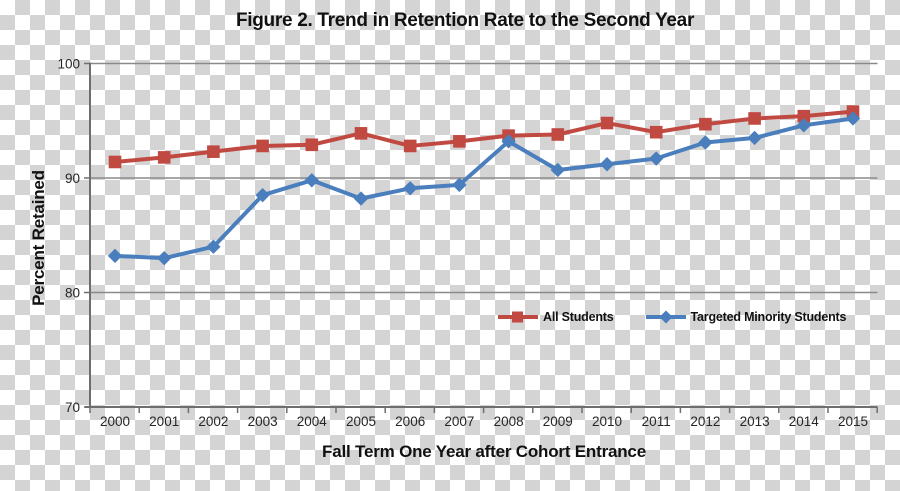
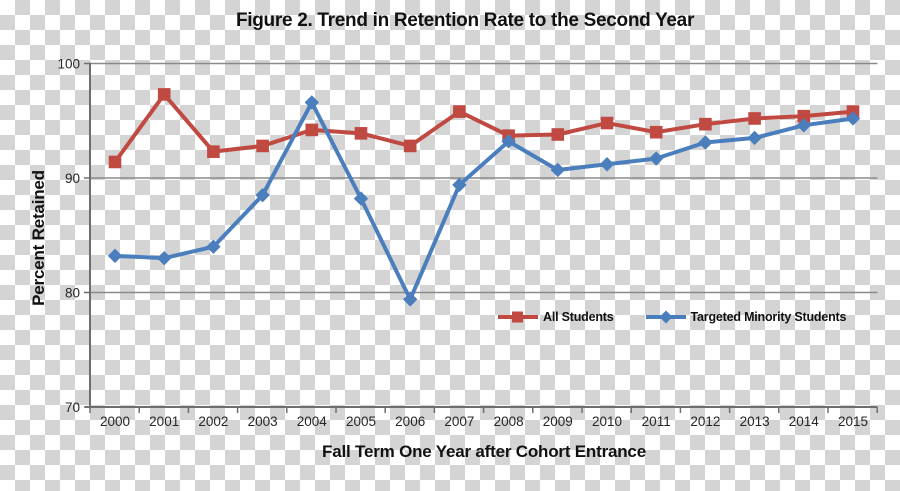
All Students/2001: 91.8 -> 97.3
All Students/2004: 92.9 -> 94.2
Targeted Minority Students/2004: 89.8 -> 96.6
Targeted Minority Students/2006: 89.1 -> 79.4
All Students/2007: 93.2 -> 95.8
